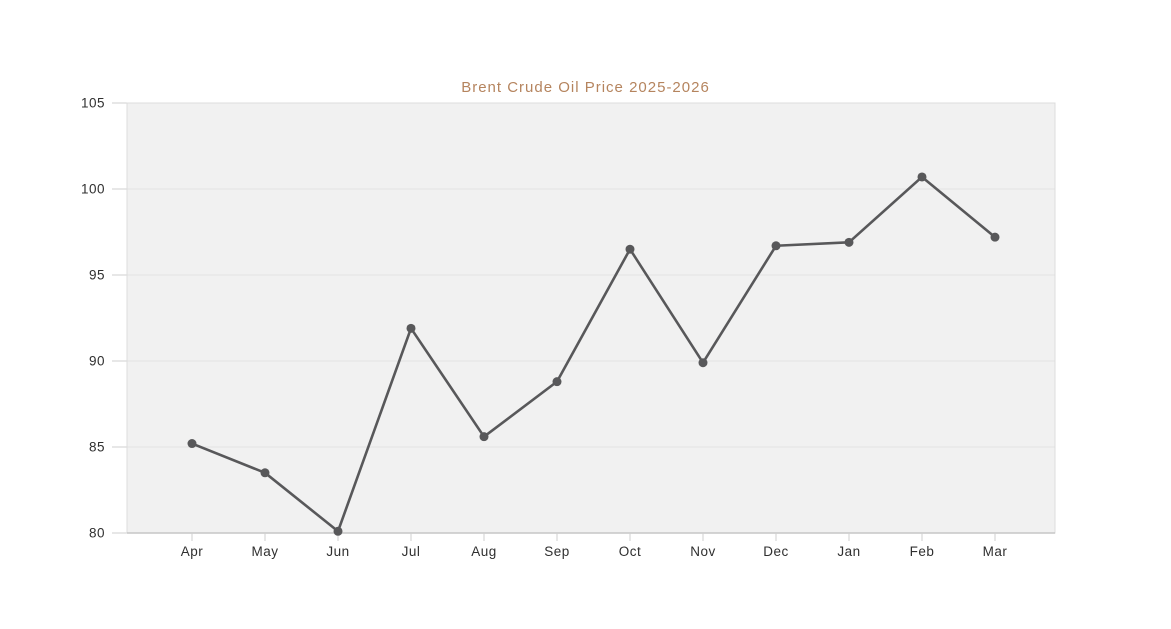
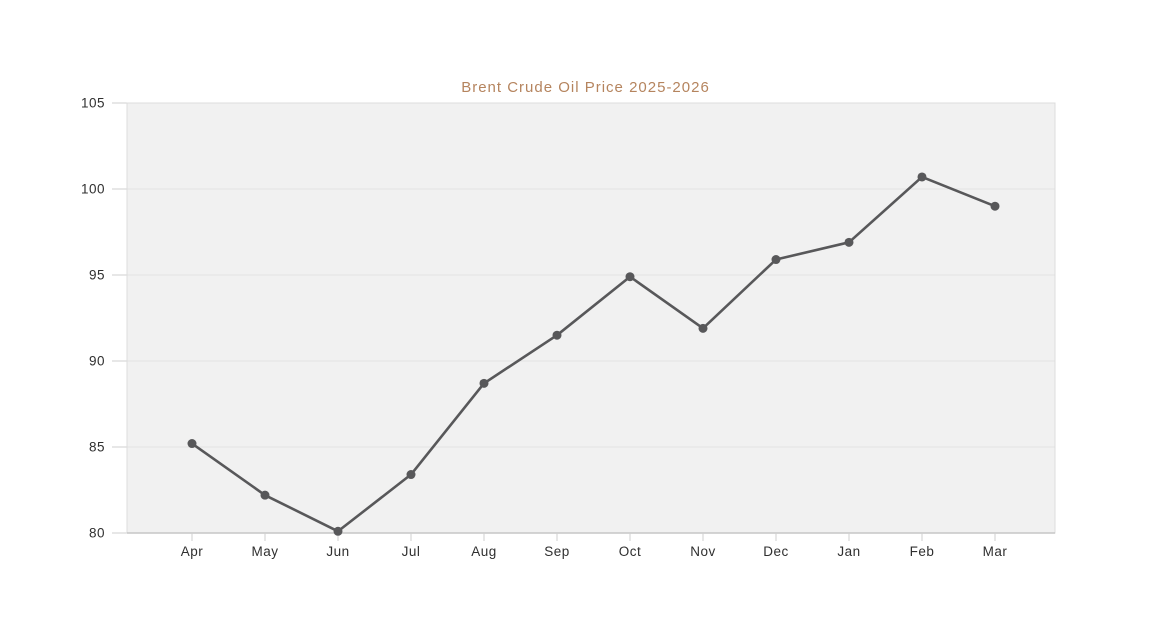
May: 83.5 -> 82.2
Jul: 91.9 -> 83.4
Aug: 85.6 -> 88.7
Sep: 88.8 -> 91.5
Oct: 96.5 -> 94.9
Nov: 89.9 -> 91.9
Dec: 96.7 -> 95.9
Mar: 97.2 -> 99.0
